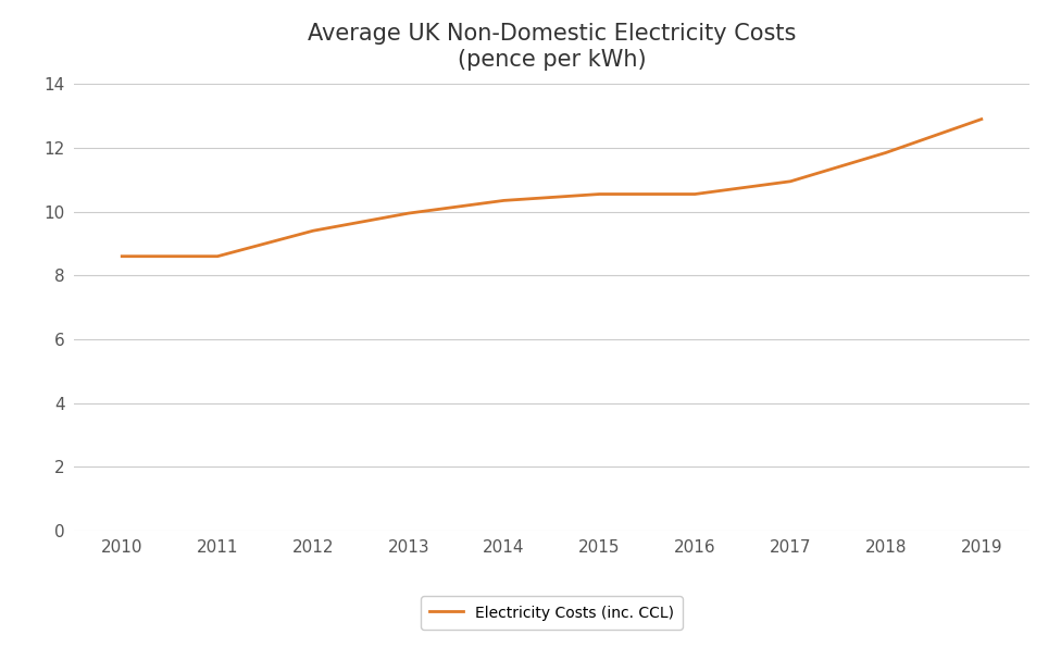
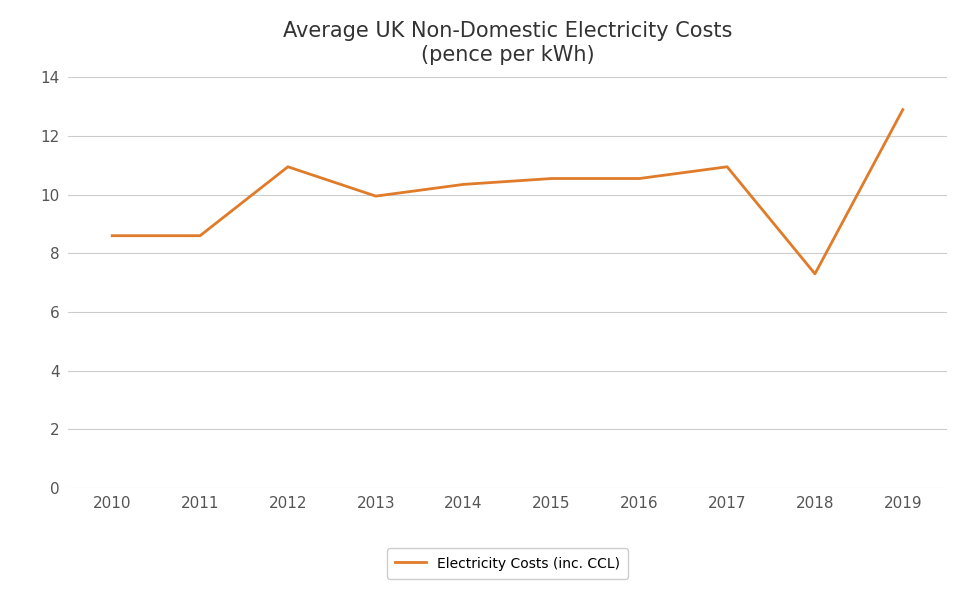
2012: 9.40 -> 10.95
2018: 11.85 -> 7.30
